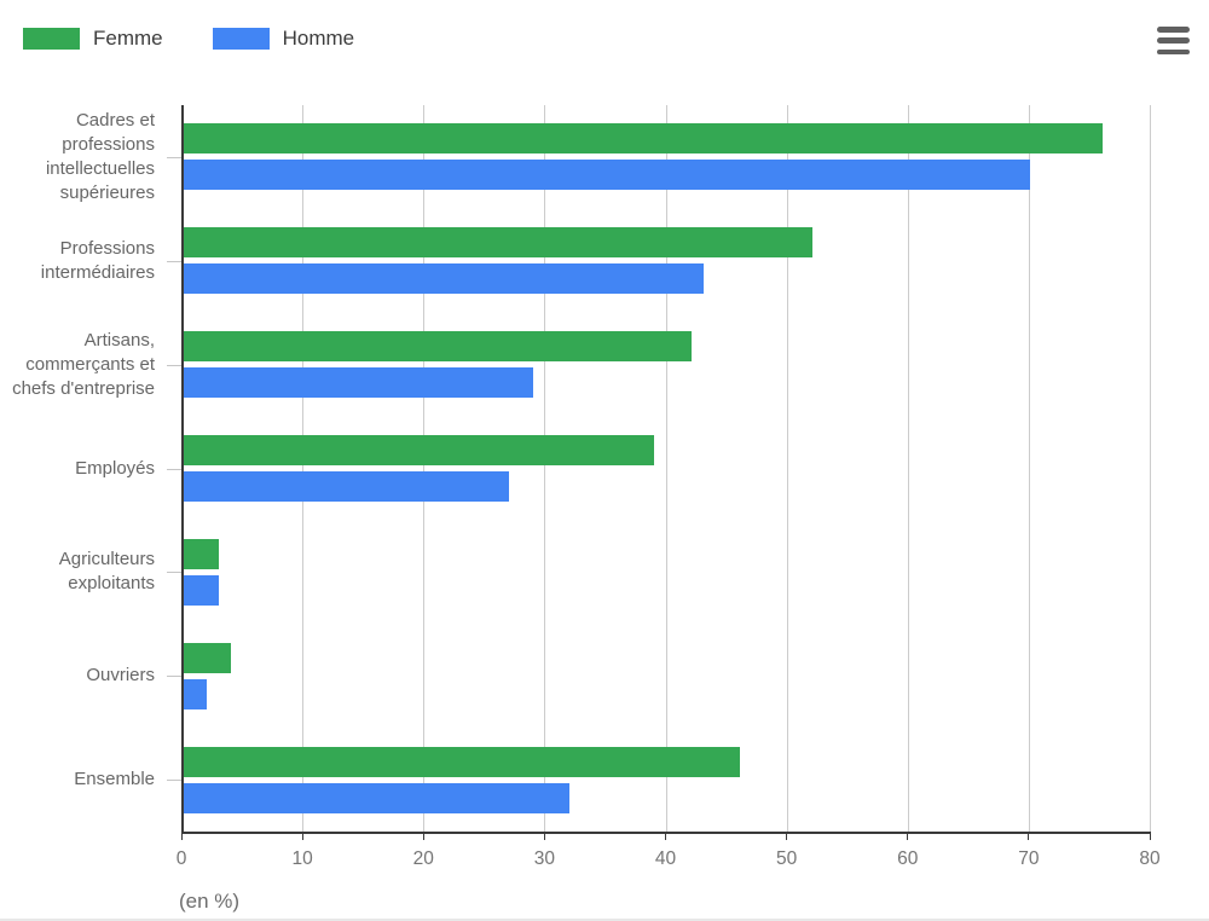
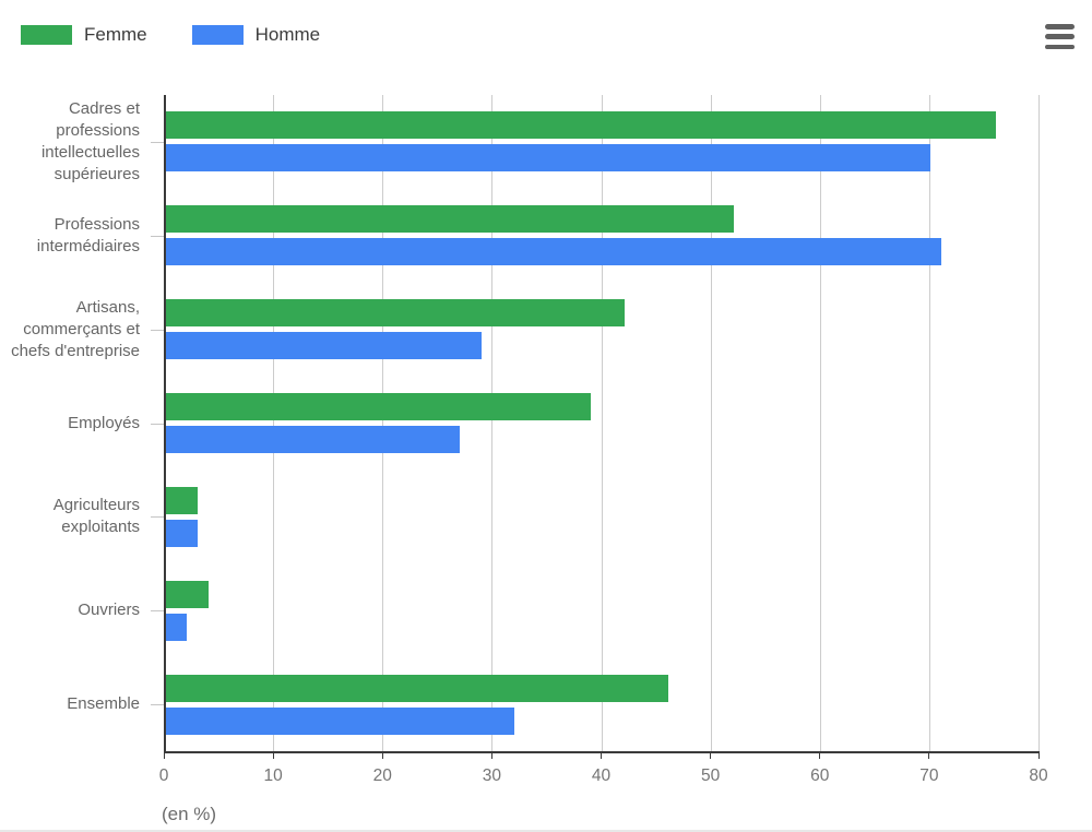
Homme/Professions intermédiaires: 43 -> 71
